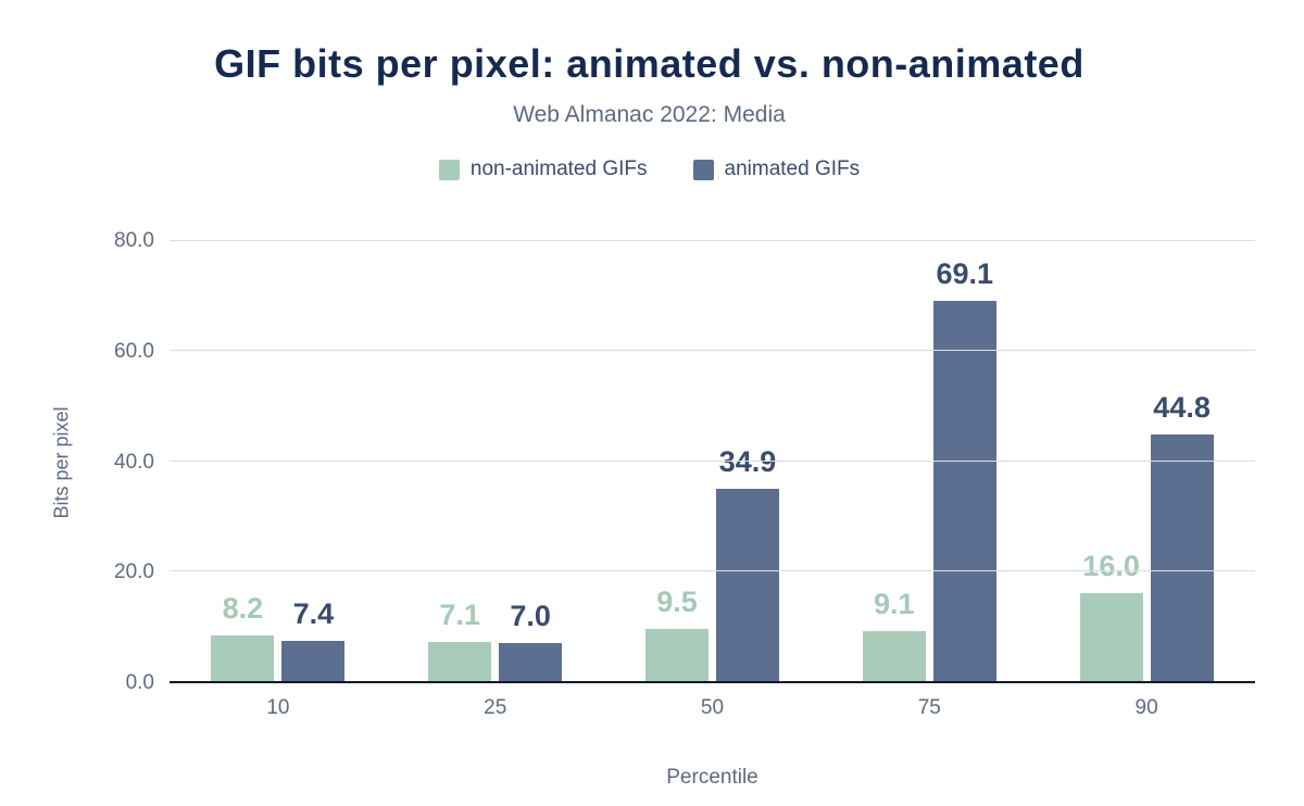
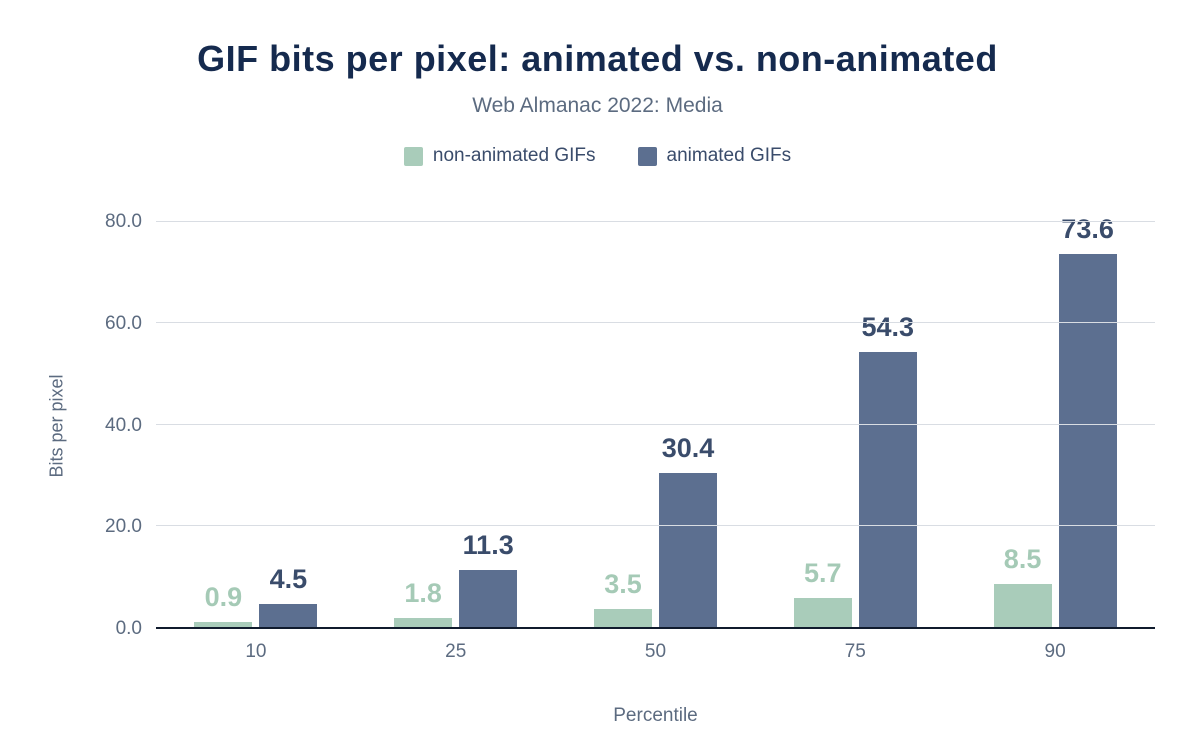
non-animated GIFs/10: 8.2 -> 0.9
animated GIFs/10: 7.4 -> 4.5
non-animated GIFs/25: 7.1 -> 1.8
animated GIFs/25: 7.0 -> 11.3
non-animated GIFs/50: 9.5 -> 3.5
animated GIFs/50: 34.9 -> 30.4
non-animated GIFs/75: 9.1 -> 5.7
animated GIFs/75: 69.1 -> 54.3
non-animated GIFs/90: 16.0 -> 8.5
animated GIFs/90: 44.8 -> 73.6
